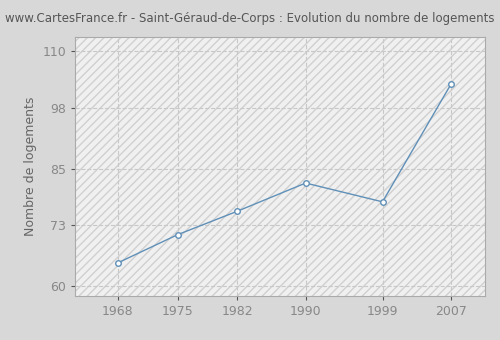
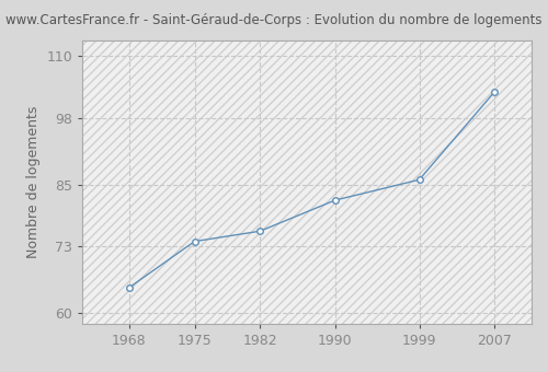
1975: 71 -> 74
1999: 78 -> 86
